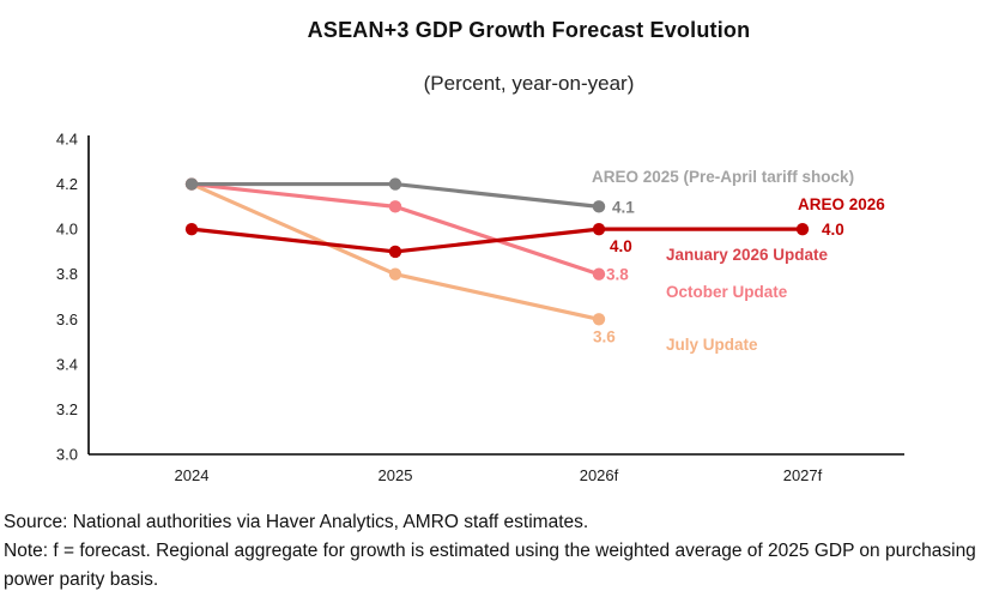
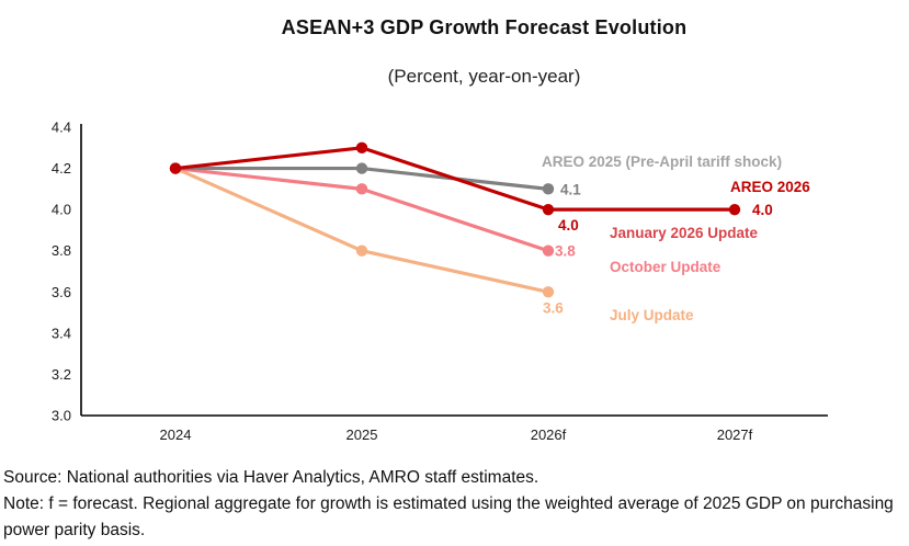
AREO 2026/2024: 4.0 -> 4.2
AREO 2026/2025: 3.9 -> 4.3
